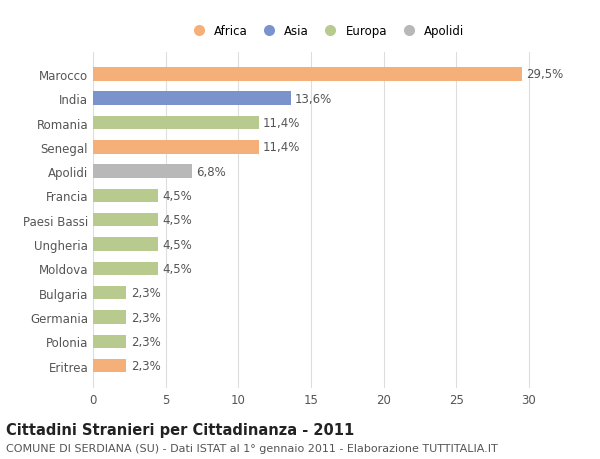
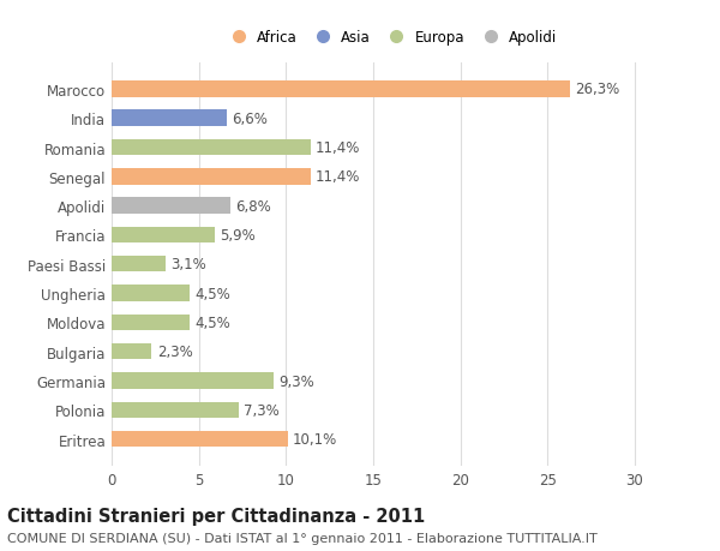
Marocco: 29,5% -> 26,3%
India: 13,6% -> 6,6%
Francia: 4,5% -> 5,9%
Paesi Bassi: 4,5% -> 3,1%
Germania: 2,3% -> 9,3%
Polonia: 2,3% -> 7,3%
Eritrea: 2,3% -> 10,1%
